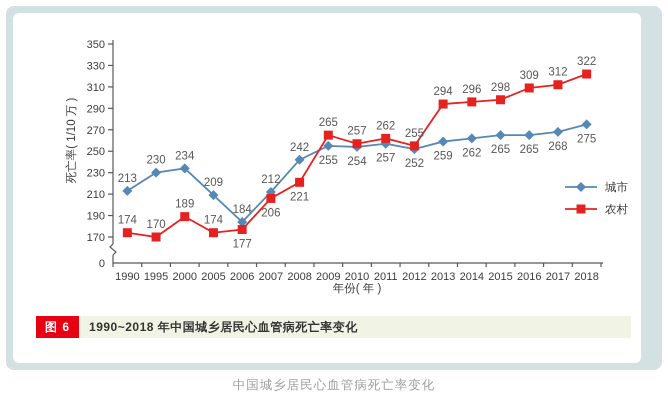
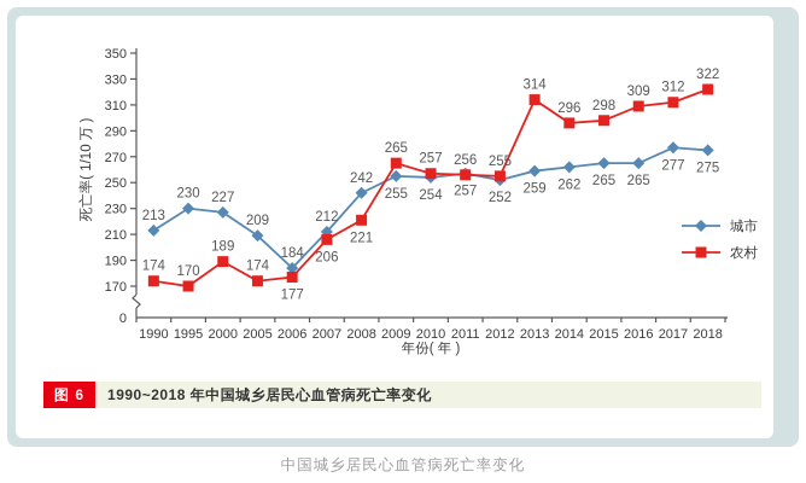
城市/2000: 234 -> 227
农村/2011: 262 -> 256
农村/2013: 294 -> 314
城市/2017: 268 -> 277
